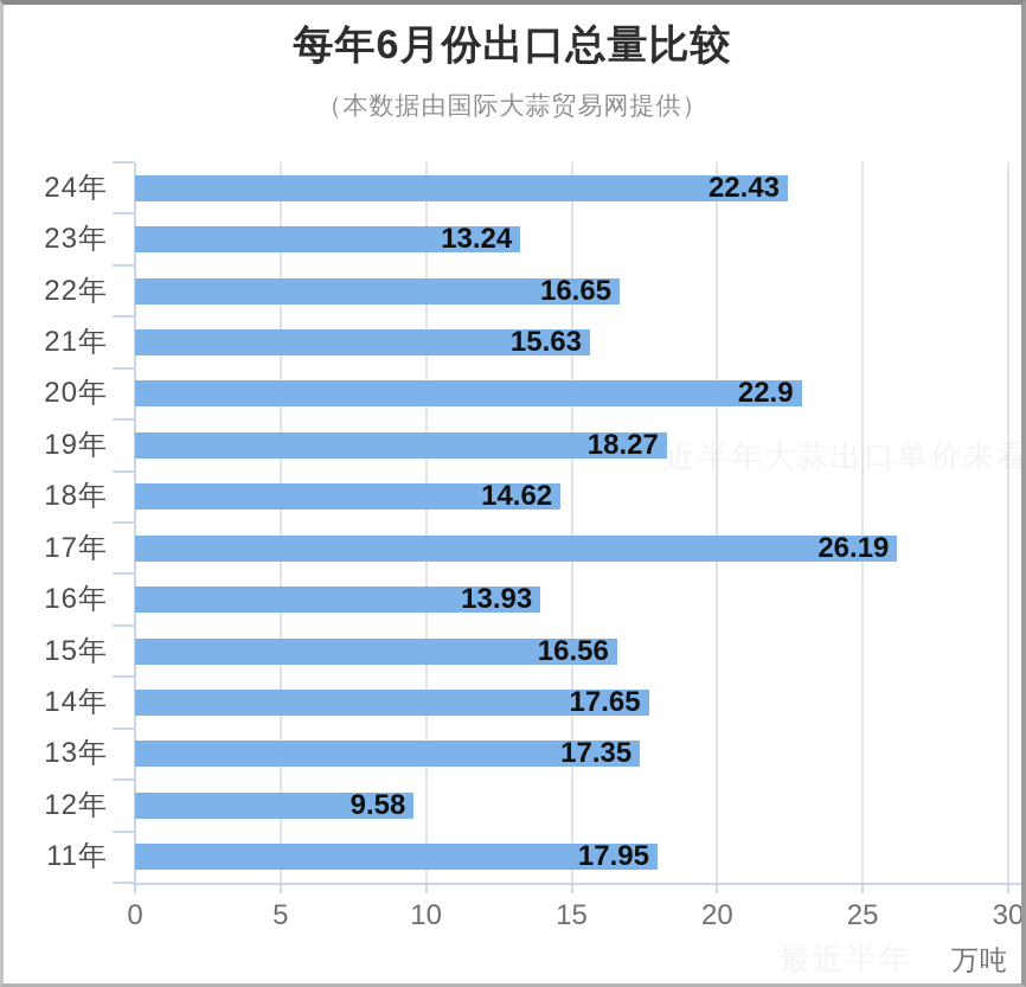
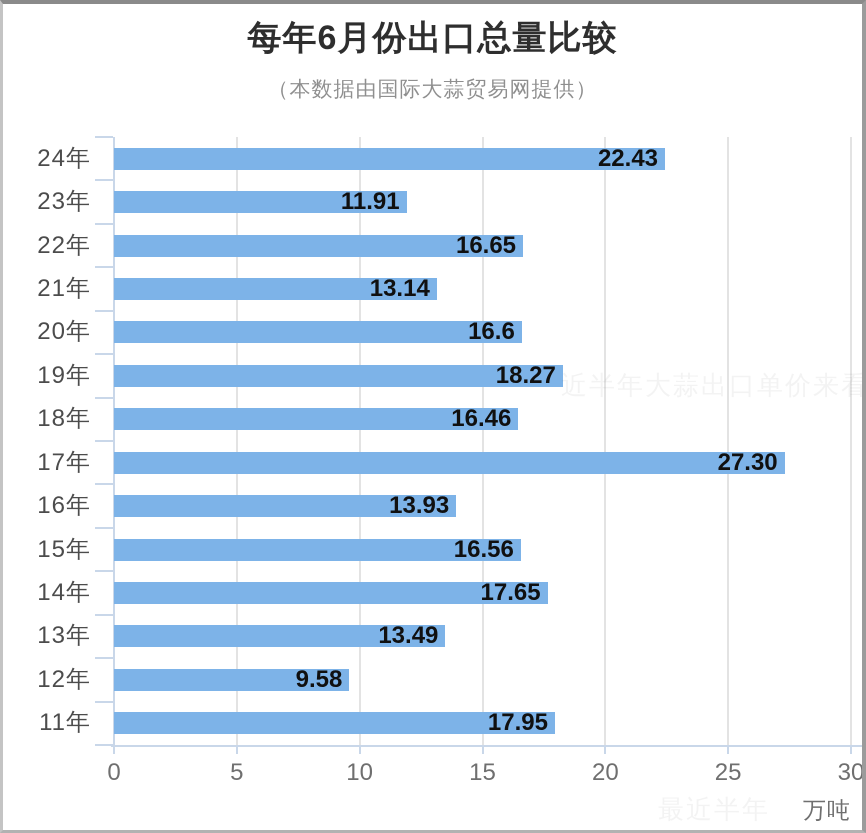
23年: 13.24 -> 11.91
21年: 15.63 -> 13.14
20年: 22.9 -> 16.6
18年: 14.62 -> 16.46
17年: 26.19 -> 27.30
13年: 17.35 -> 13.49
